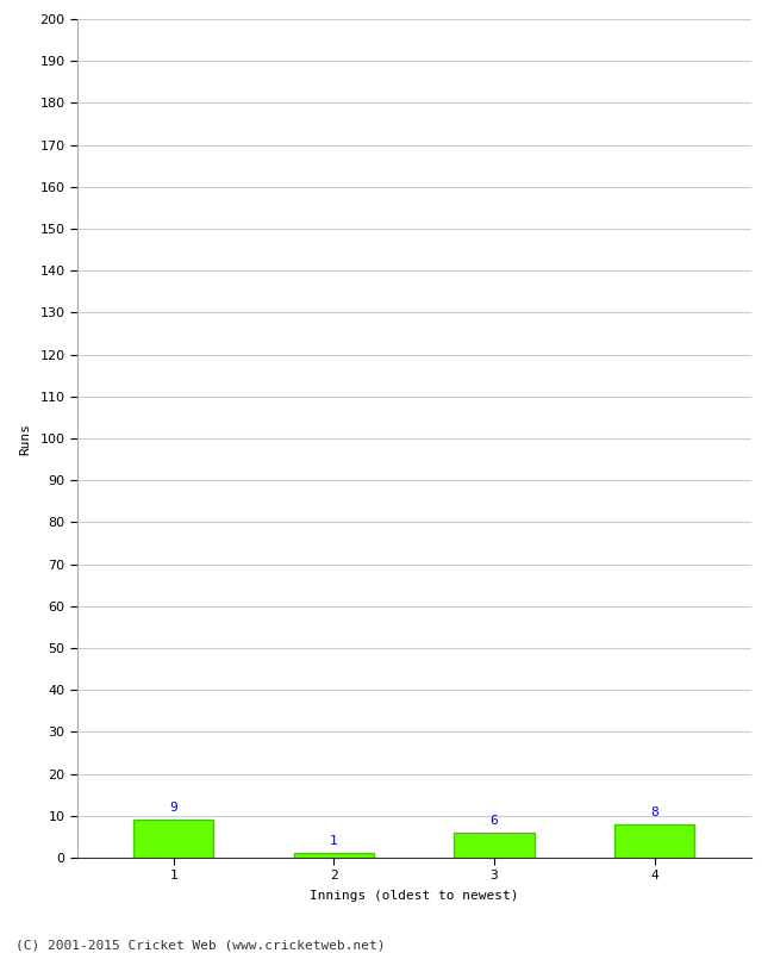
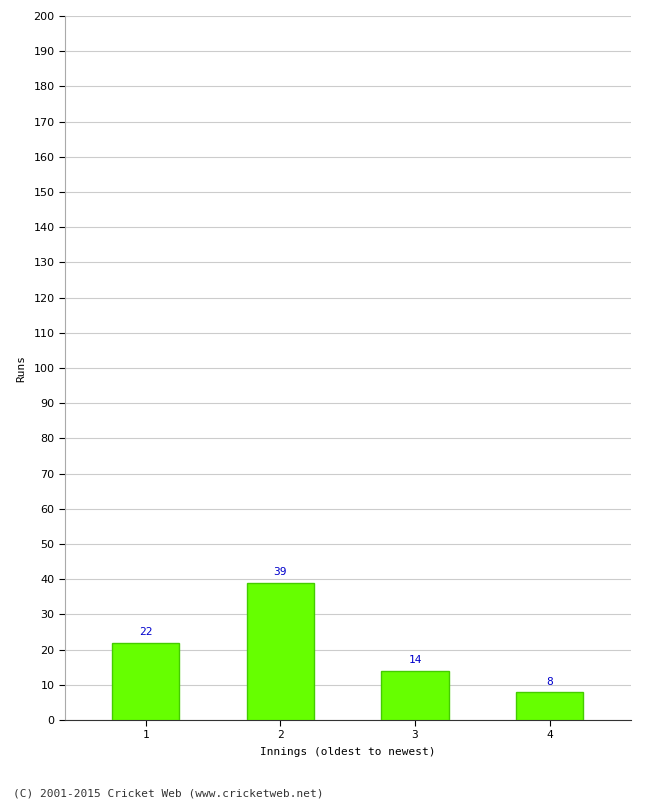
1: 9 -> 22
2: 1 -> 39
3: 6 -> 14
